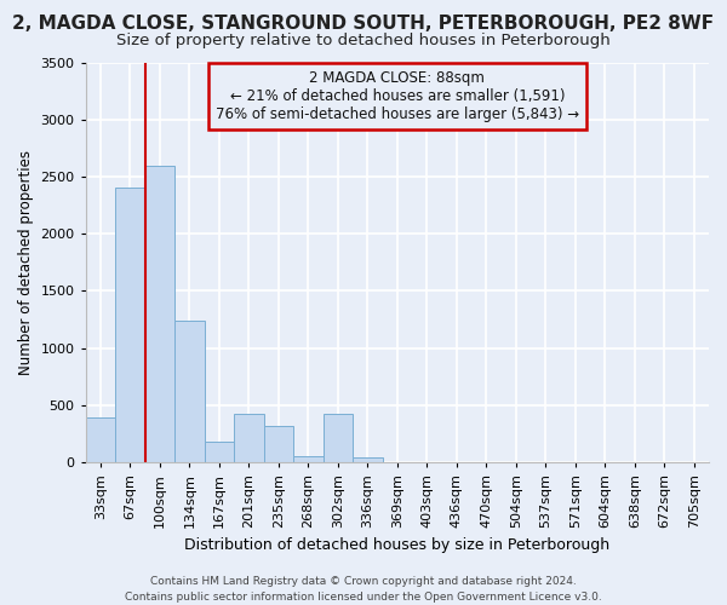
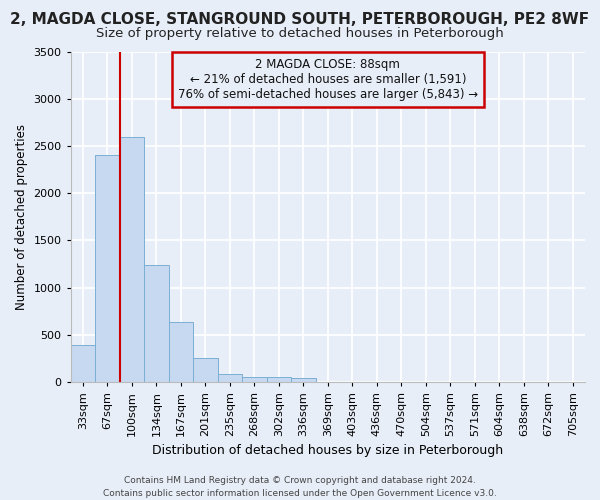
167sqm: 180 -> 640
201sqm: 420 -> 260
235sqm: 320 -> 90
302sqm: 420 -> 60
